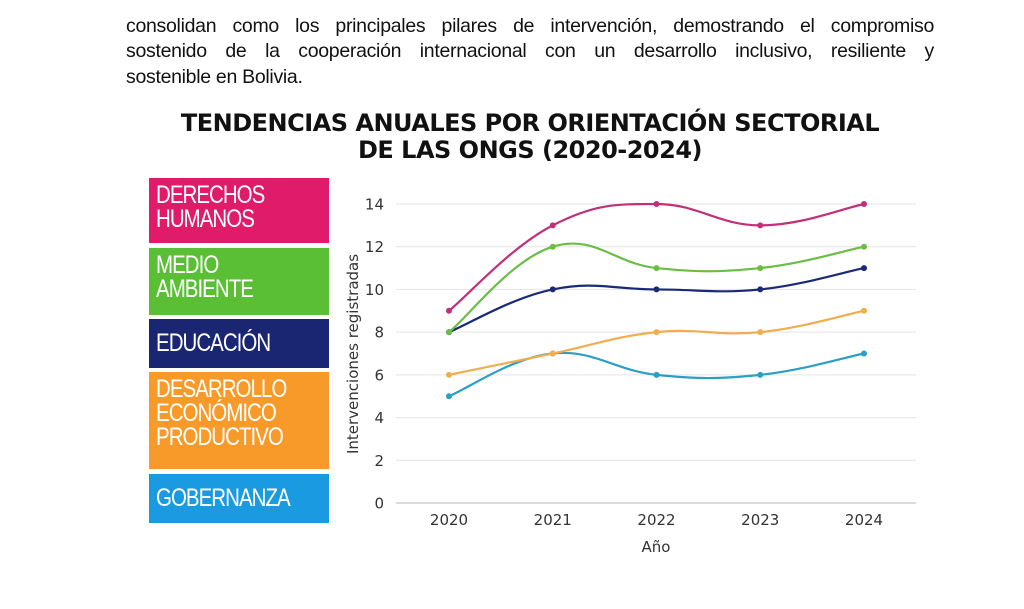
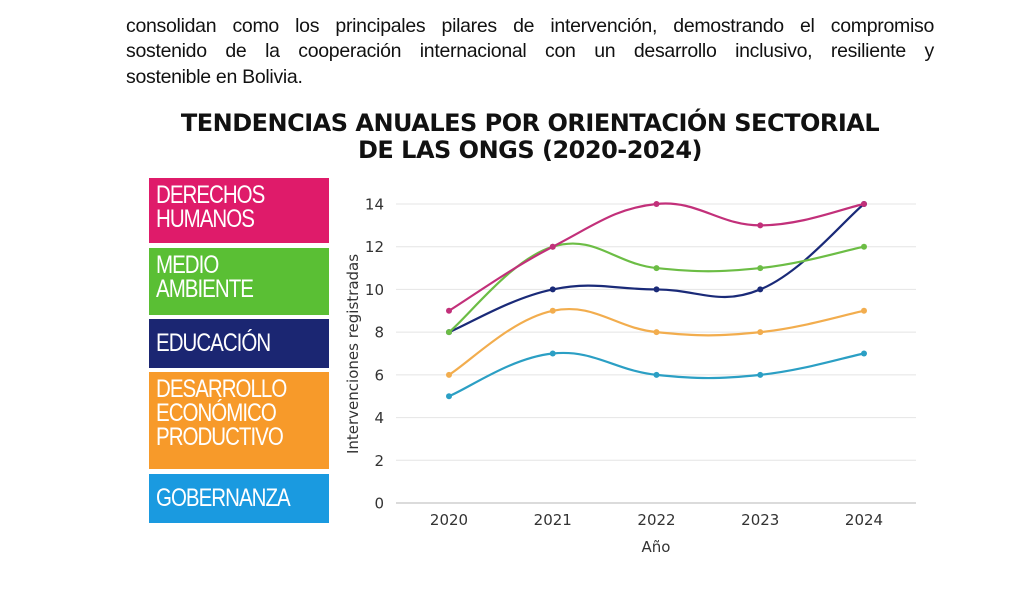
DERECHOS HUMANOS/2021: 13 -> 12
DESARROLLO ECONÓMICO PRODUCTIVO/2021: 7 -> 9
EDUCACIÓN/2024: 11 -> 14
